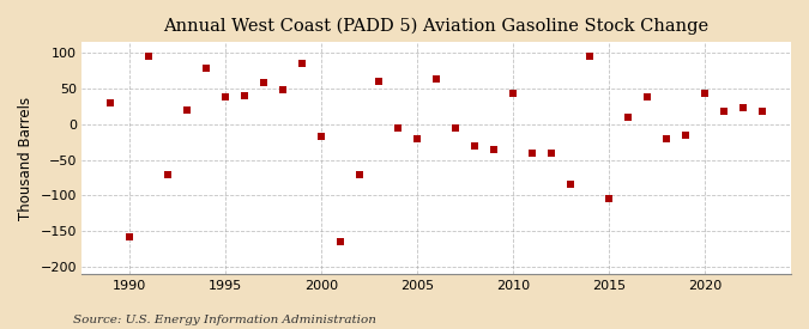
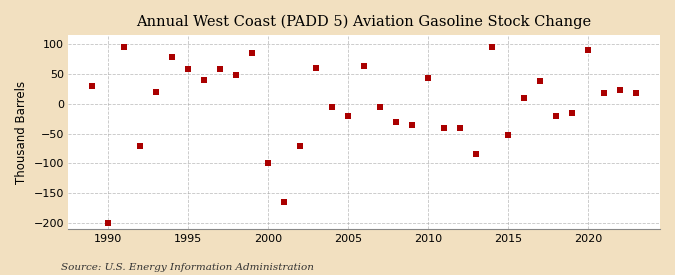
1990: -158 -> -200
1995: 38 -> 58
2000: -18 -> -100
2015: -104 -> -53
2020: 42 -> 90
